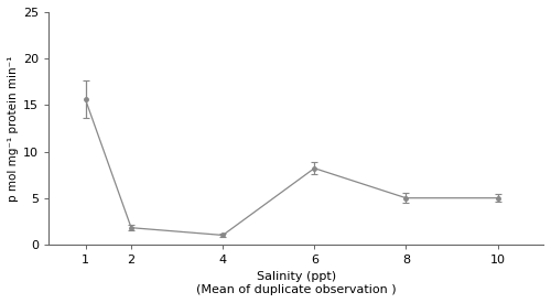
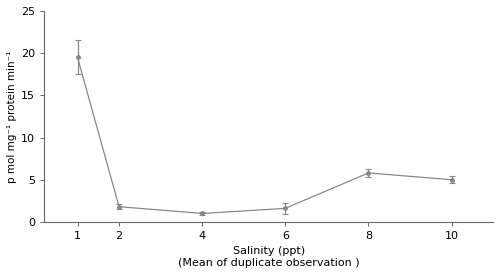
1: 15.6 -> 19.5
6: 8.2 -> 1.6
8: 5.0 -> 5.8
